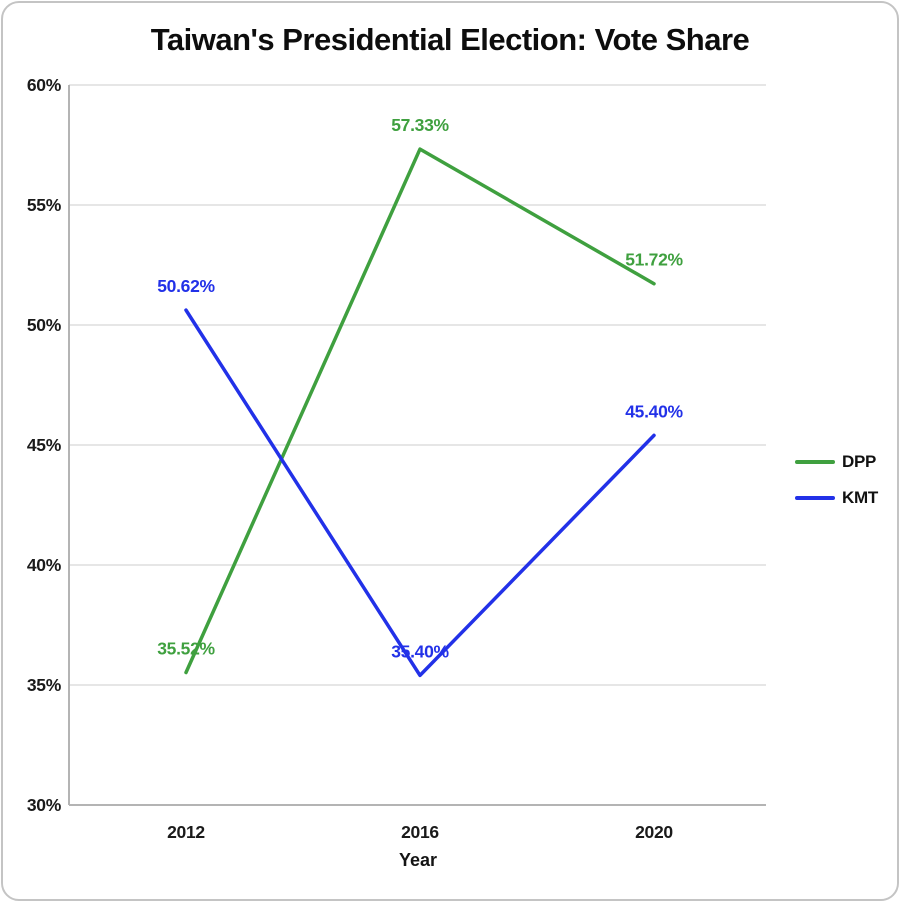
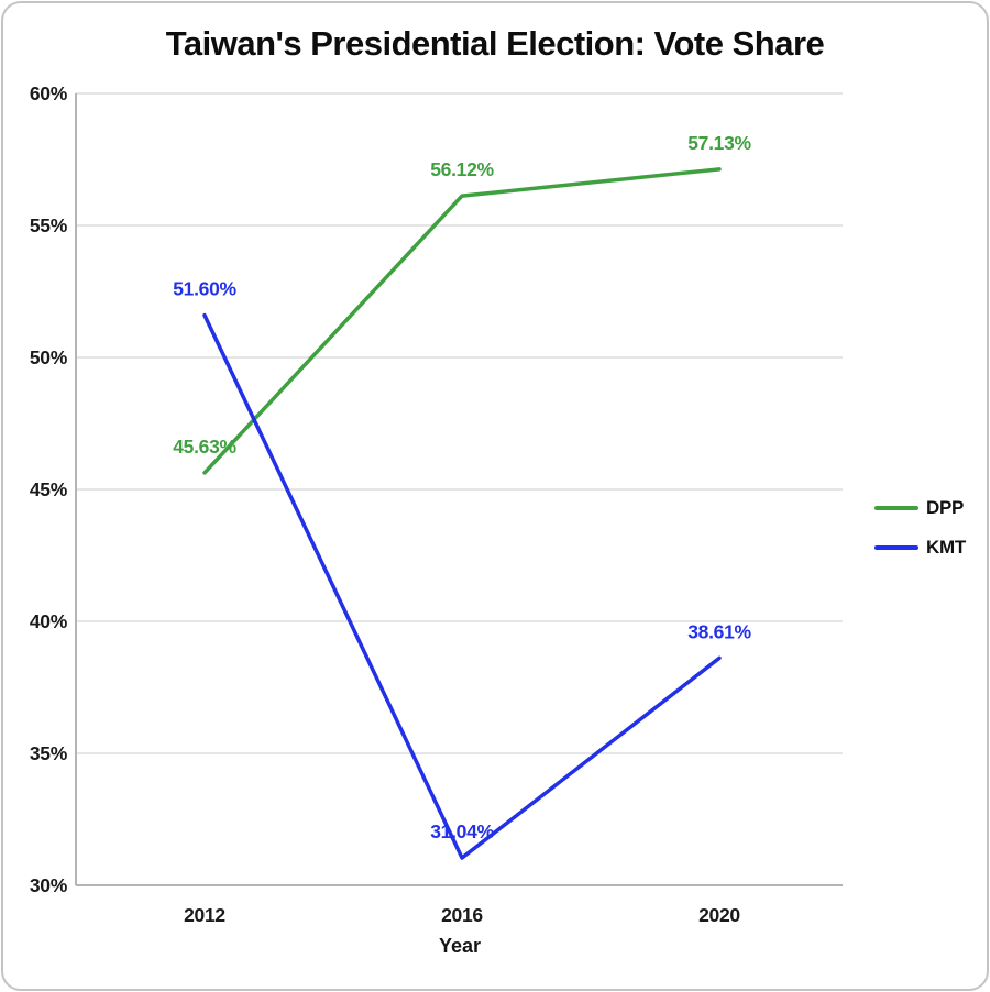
DPP/2012: 35.52% -> 45.63%
KMT/2012: 50.62% -> 51.60%
DPP/2016: 57.33% -> 56.12%
KMT/2016: 35.40% -> 31.04%
DPP/2020: 51.72% -> 57.13%
KMT/2020: 45.40% -> 38.61%
